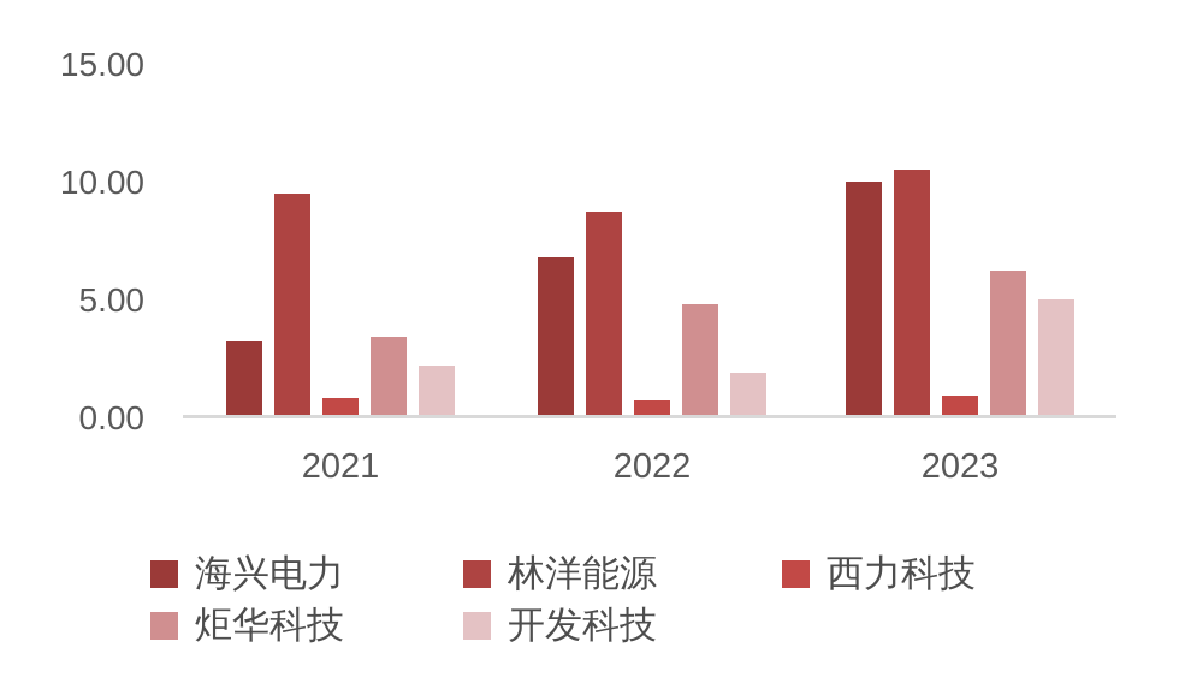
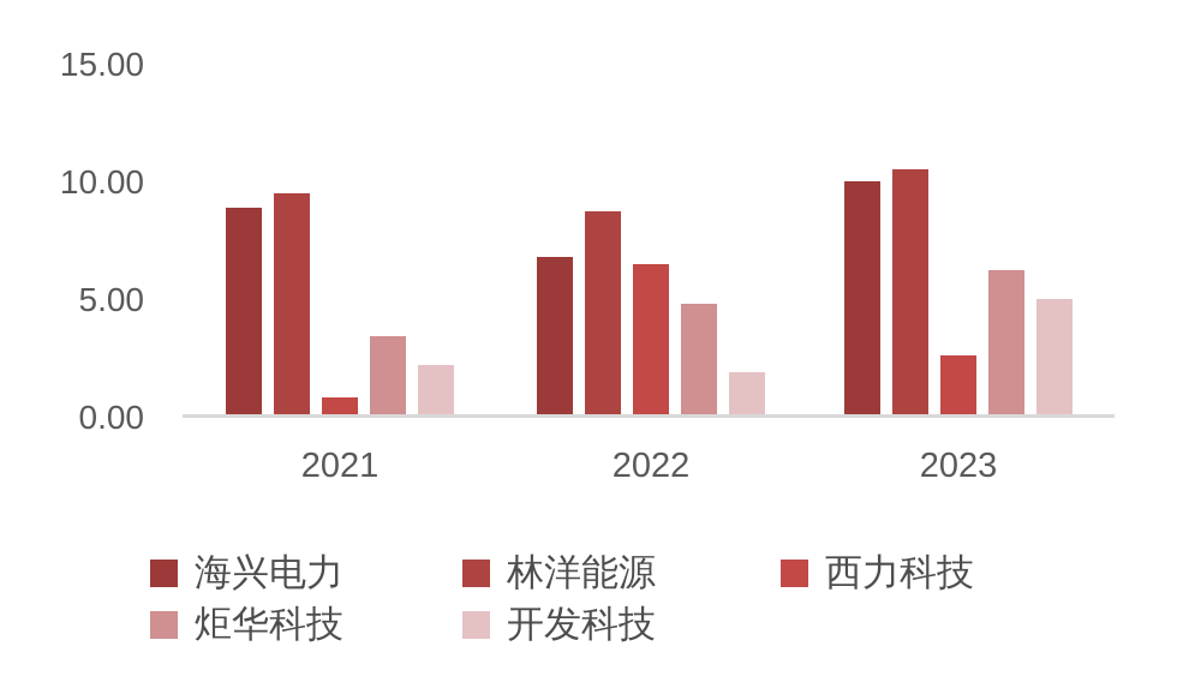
海兴电力/2021: 3.1 -> 8.8
西力科技/2022: 0.6 -> 6.4
西力科技/2023: 0.8 -> 2.5
